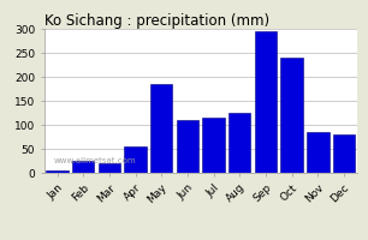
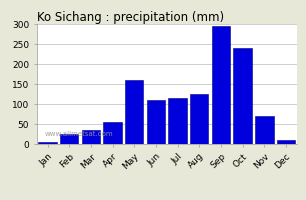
Mar: 20 -> 35
May: 185 -> 160
Nov: 85 -> 70
Dec: 80 -> 10
